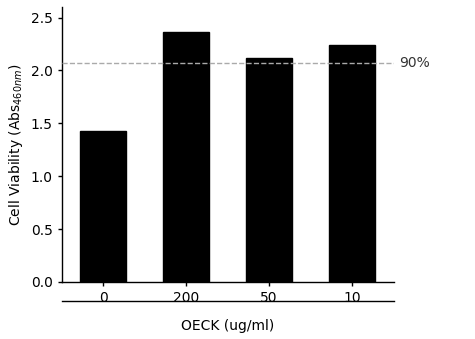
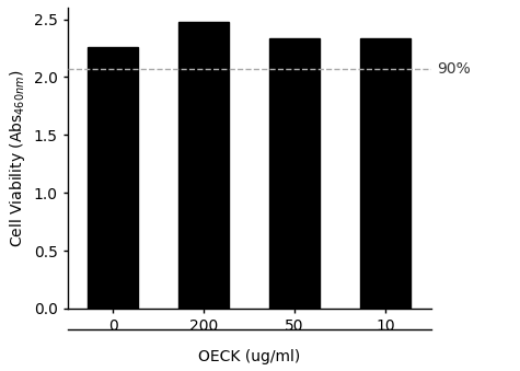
0: 1.43 -> 2.26
200: 2.36 -> 2.48
50: 2.12 -> 2.33
10: 2.24 -> 2.33
